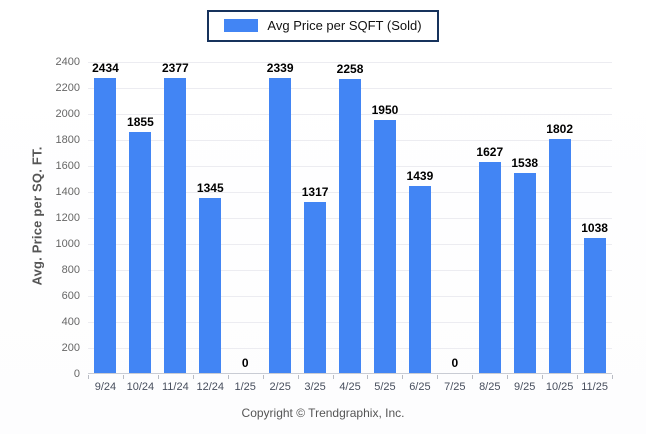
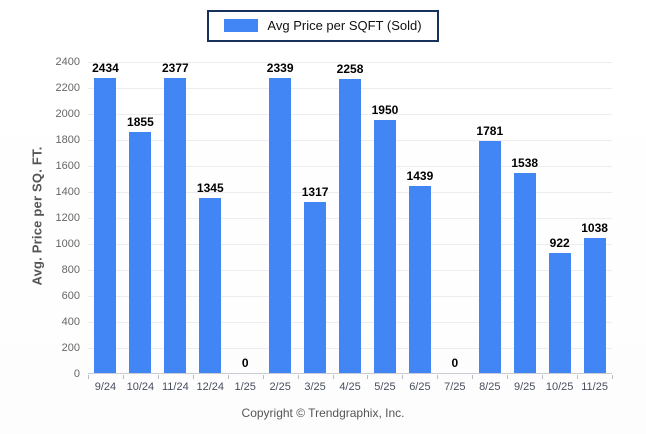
8/25: 1627 -> 1781
10/25: 1802 -> 922
